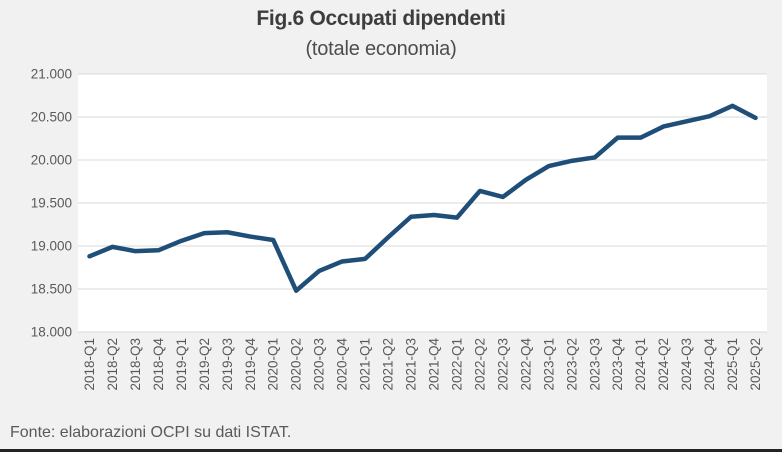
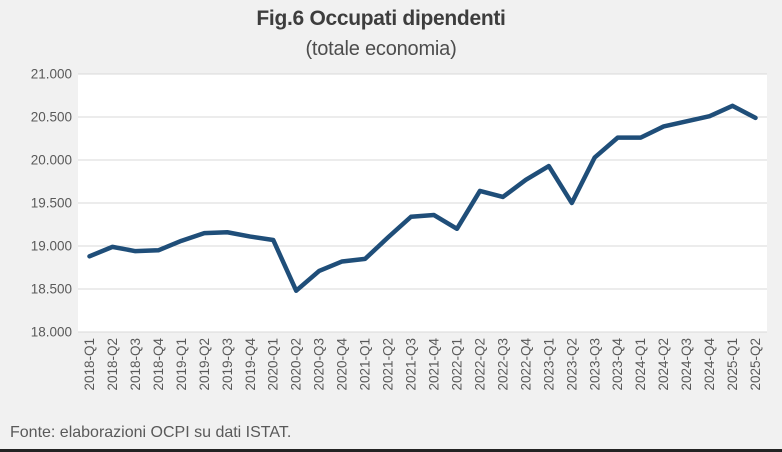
2022-Q1: 19300 -> 19200
2023-Q2: 20000 -> 19500
